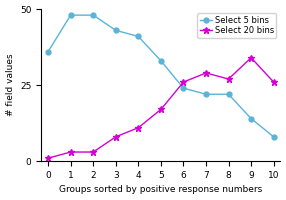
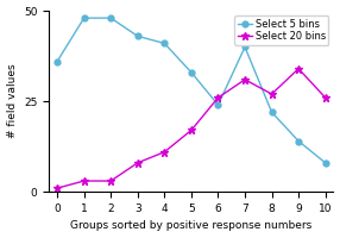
Select 5 bins/7: 22 -> 40
Select 20 bins/7: 29 -> 31
